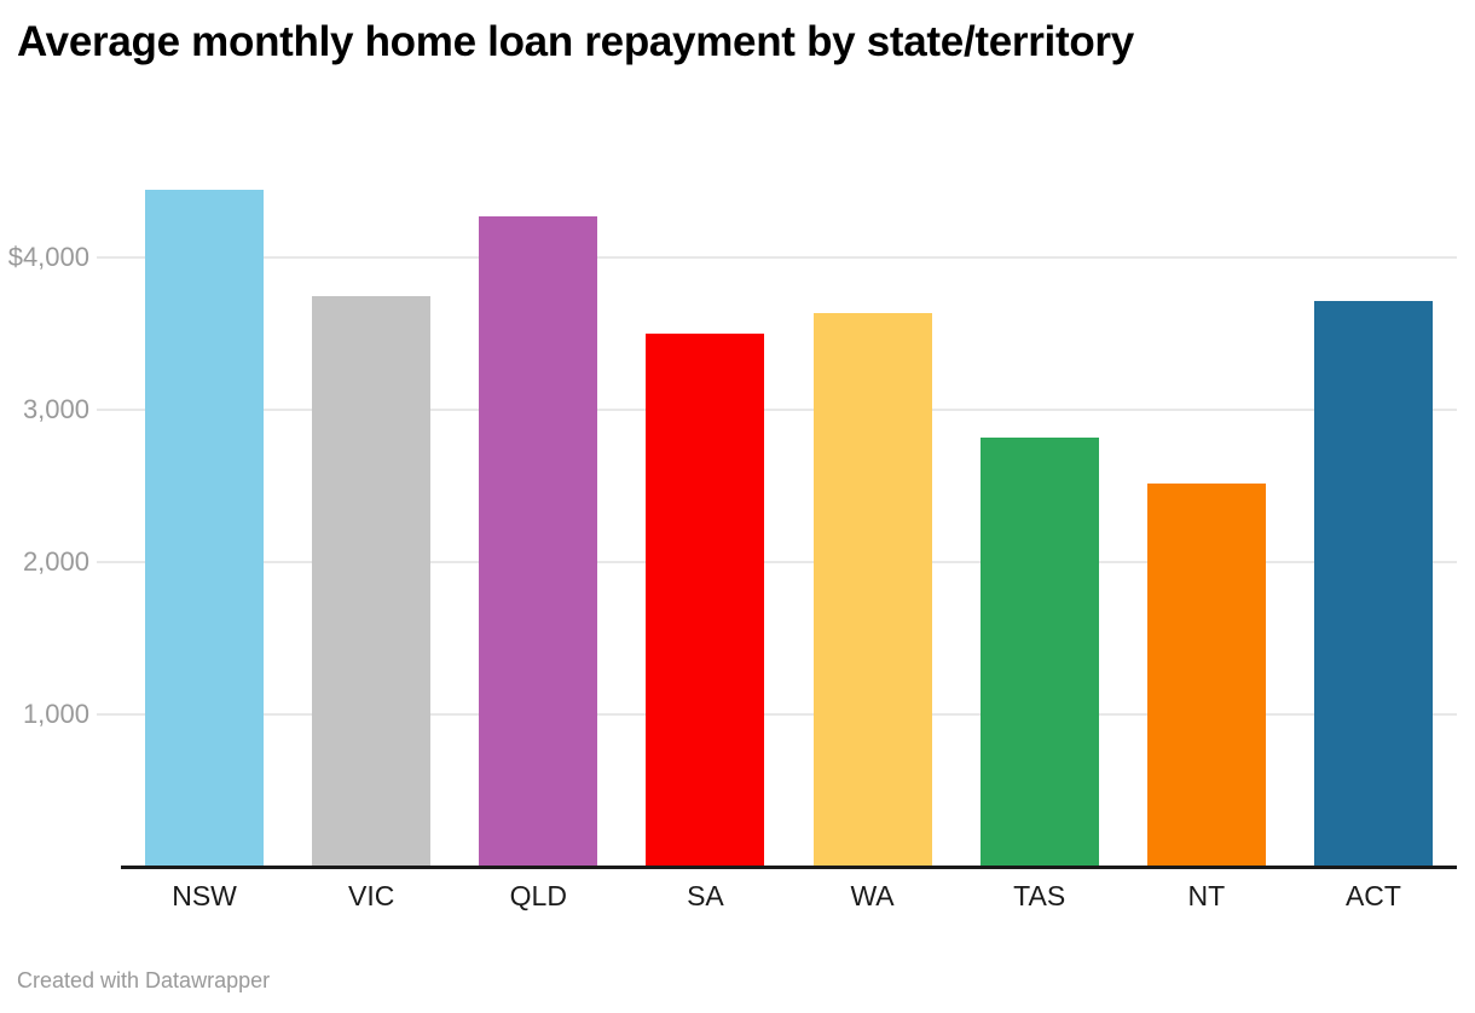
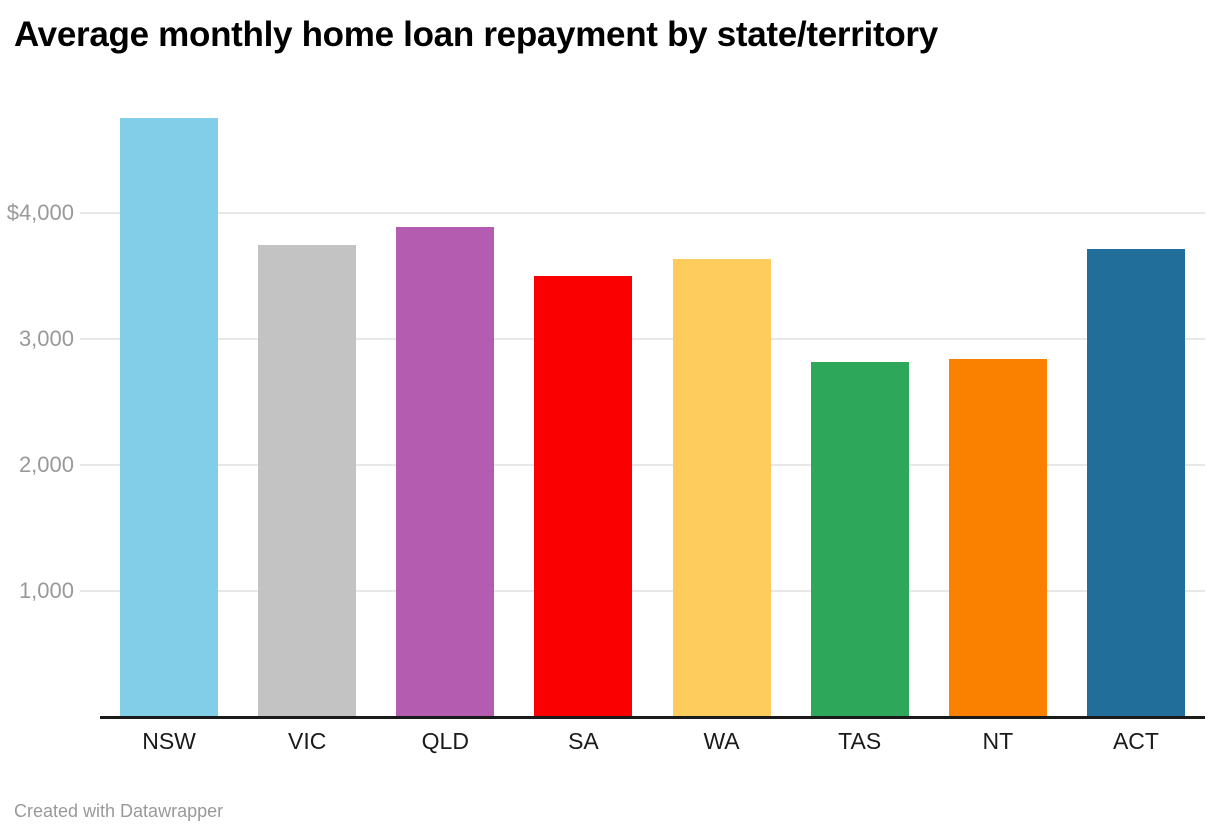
NSW: $4450 -> $4760
QLD: $4270 -> $3890
NT: $2520 -> $2840
